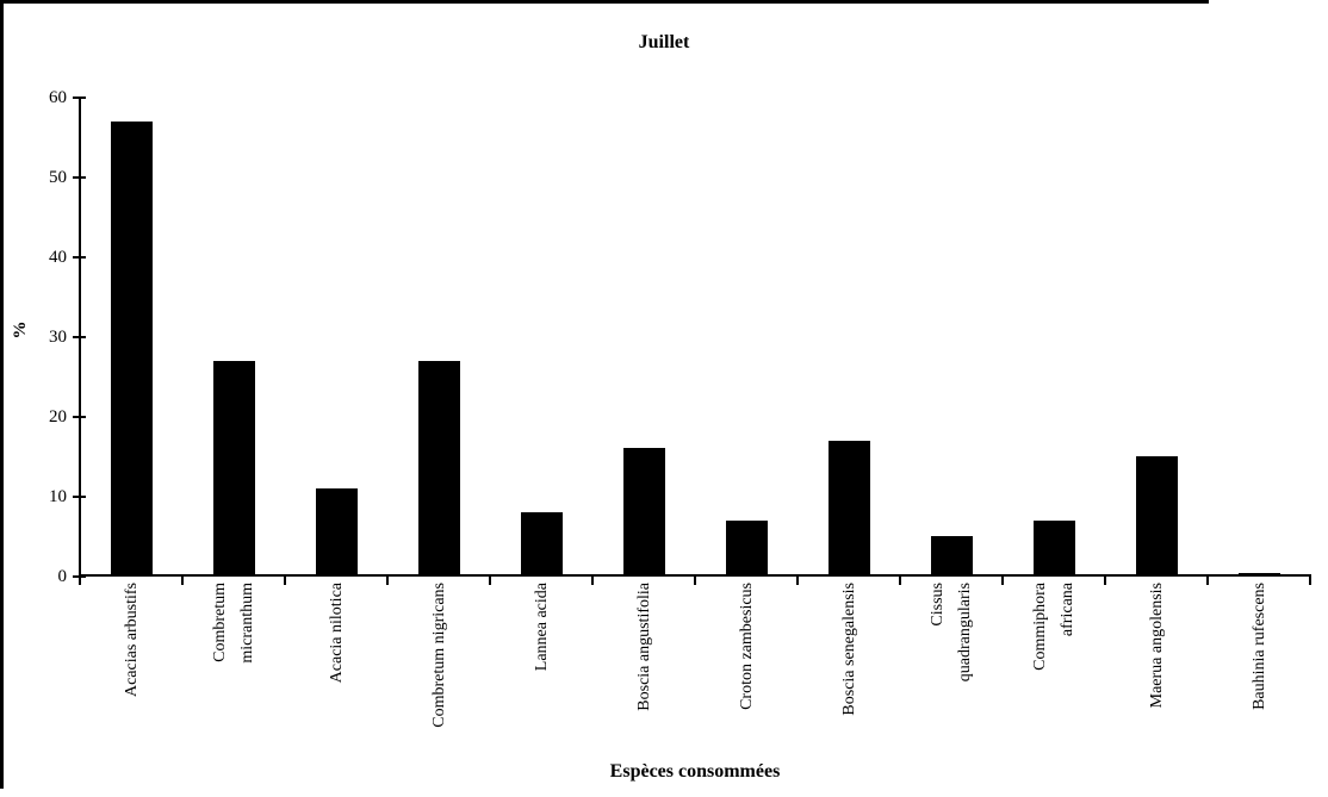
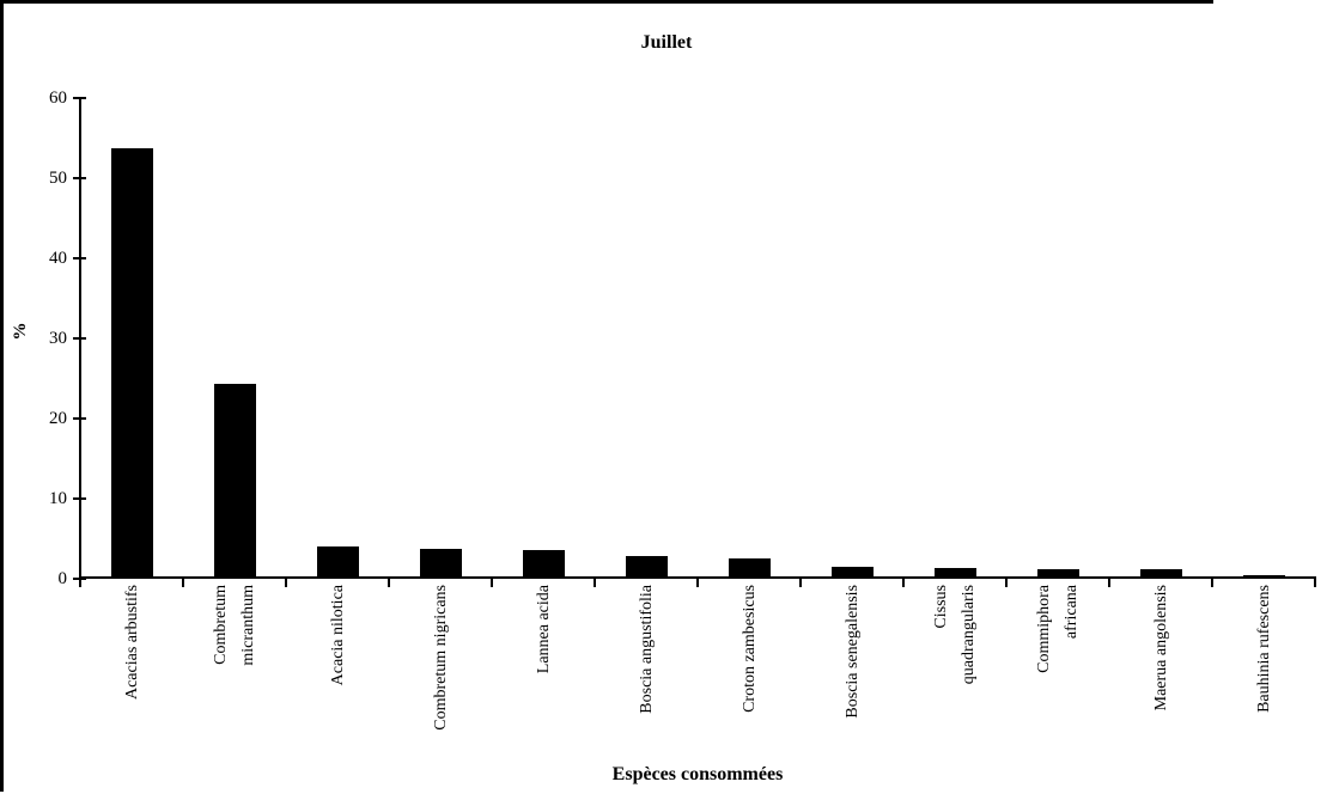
Acacias arbustifs: 57 -> 54
Combretum micranthum: 27 -> 24
Acacia nilotica: 11 -> 4
Combretum nigricans: 27 -> 4
Lannea acida: 8 -> 4
Boscia angustifolia: 16 -> 3
Croton zambesicus: 7 -> 2
Boscia senegalensis: 17 -> 1
Cissus quadrangularis: 5 -> 1
Commiphora africana: 7 -> 1
Maerua angolensis: 15 -> 1
